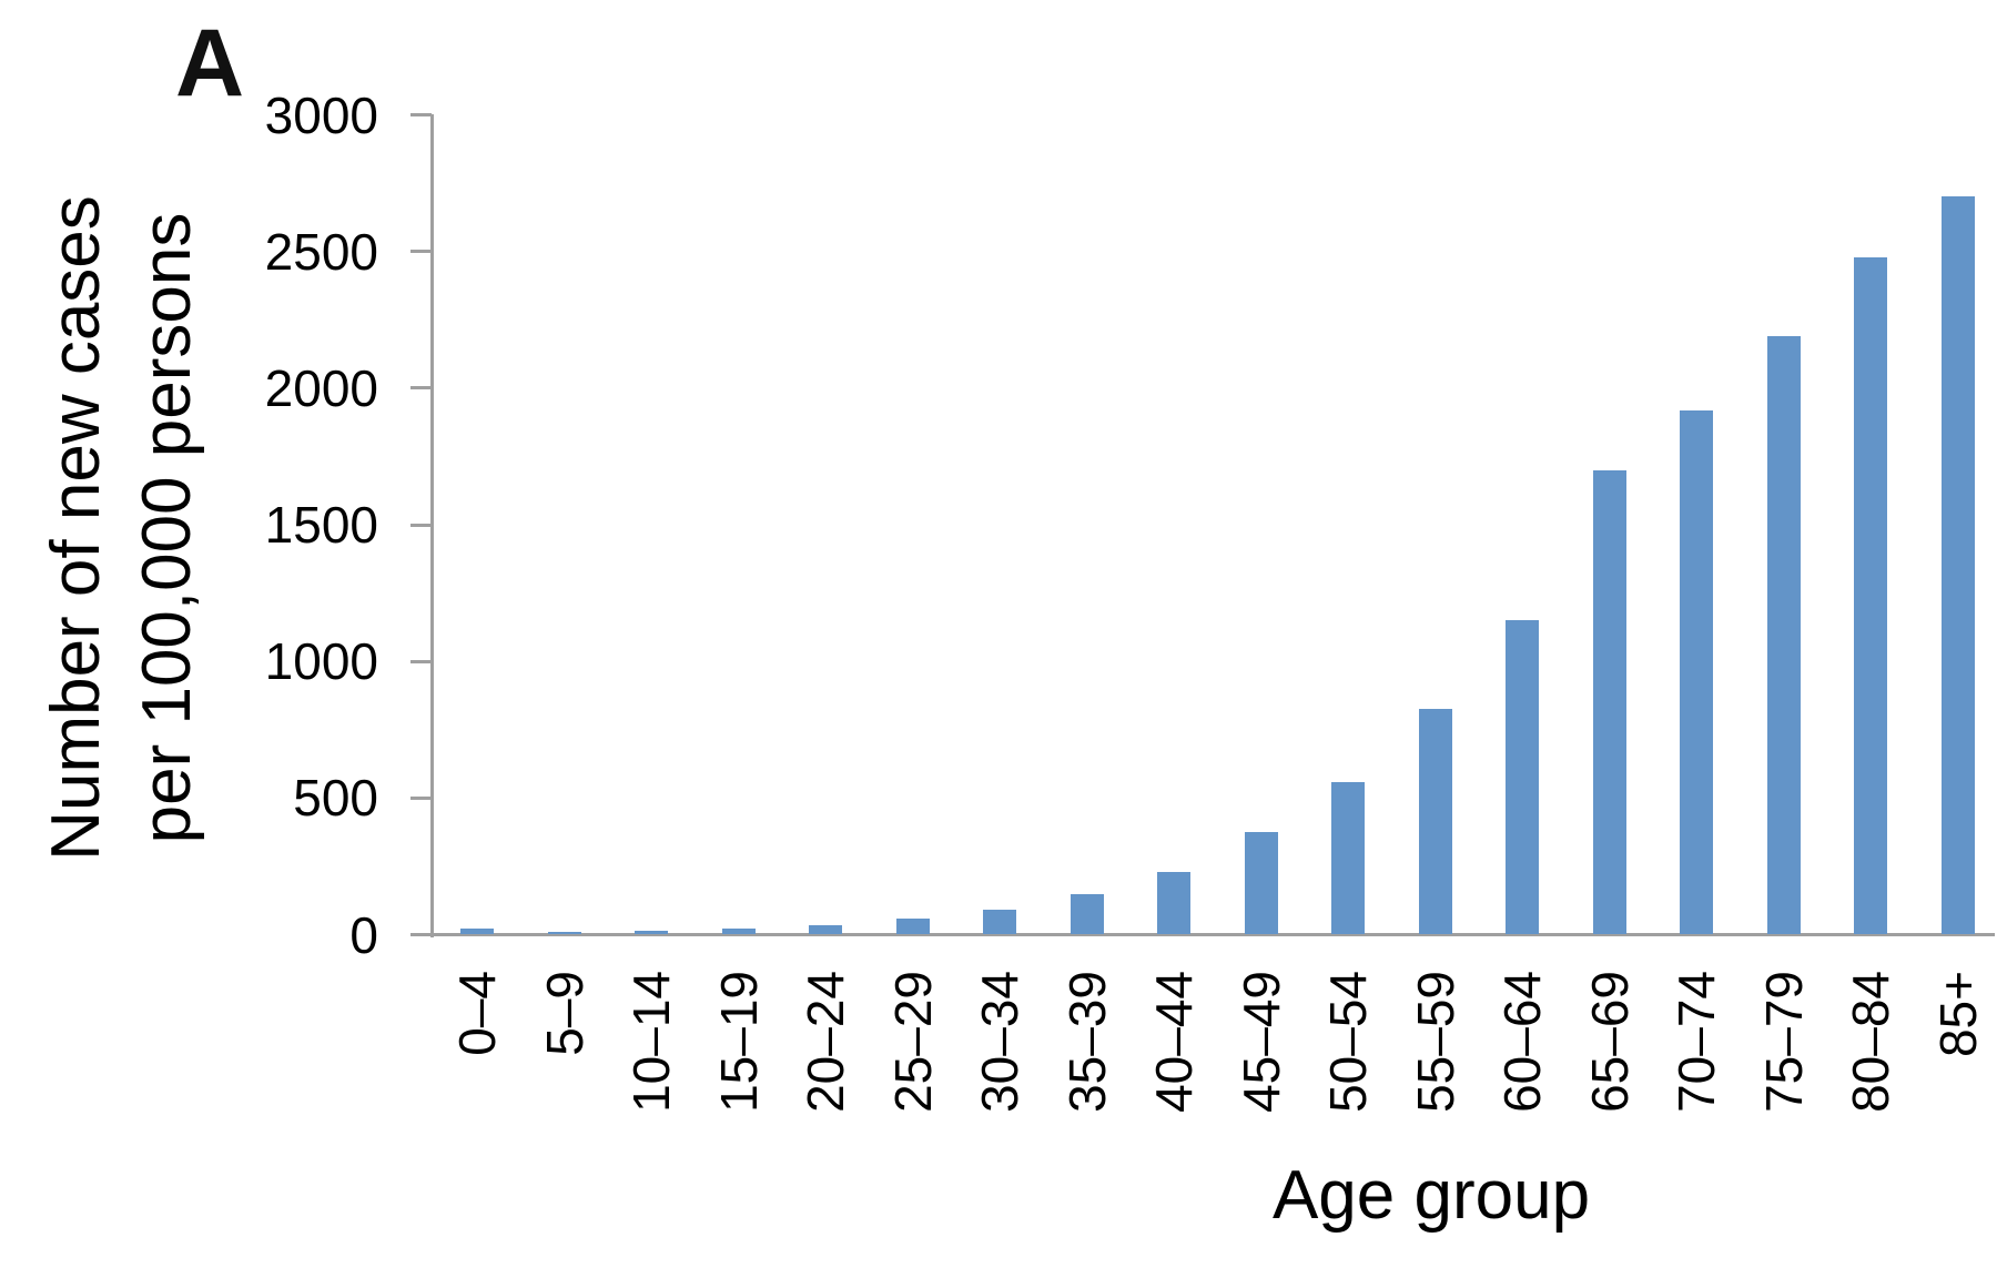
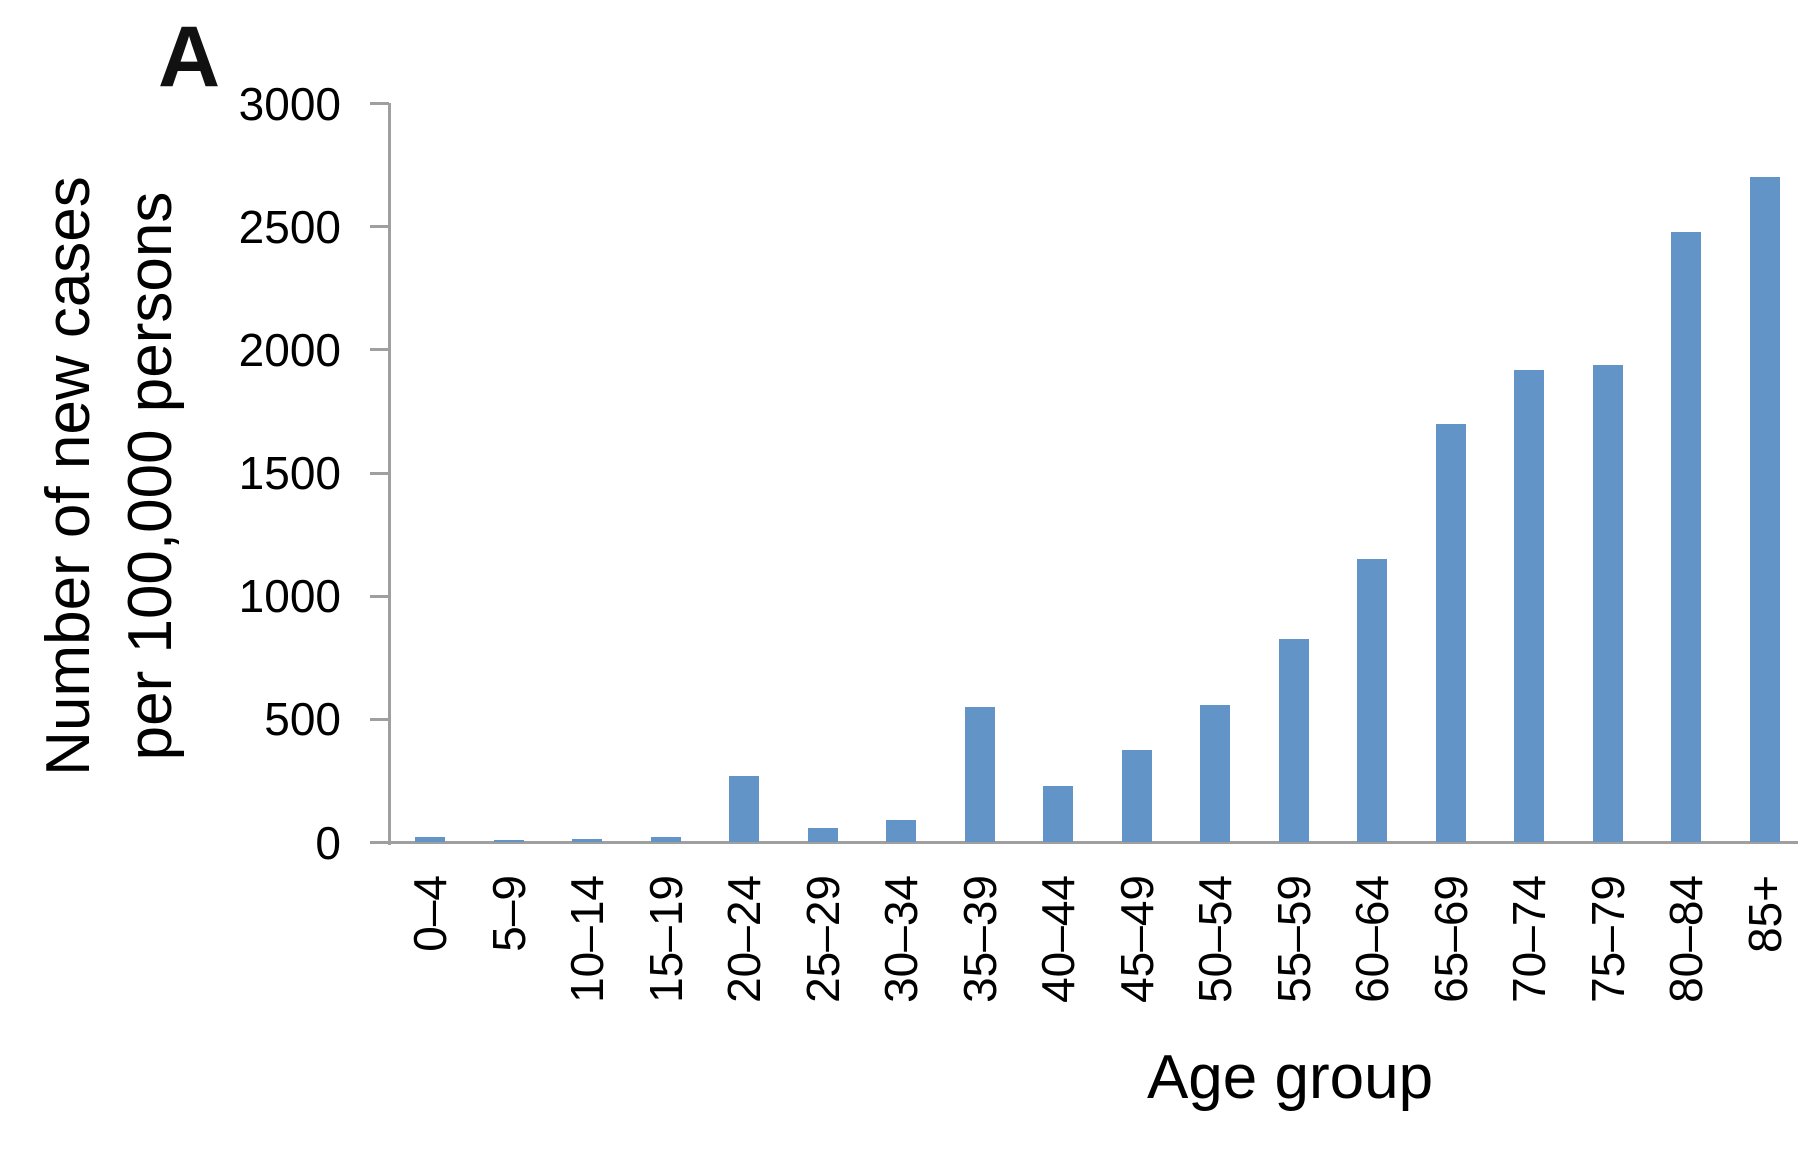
20–24: 30 -> 270
35–39: 150 -> 550
75–79: 2190 -> 1940
